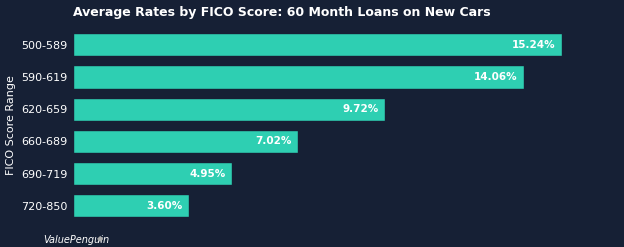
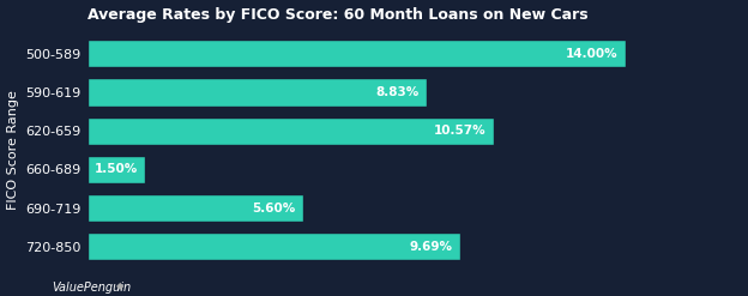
500-589: 15.24% -> 14.00%
590-619: 14.06% -> 8.83%
620-659: 9.72% -> 10.57%
660-689: 7.02% -> 1.50%
690-719: 4.95% -> 5.60%
720-850: 3.60% -> 9.69%
